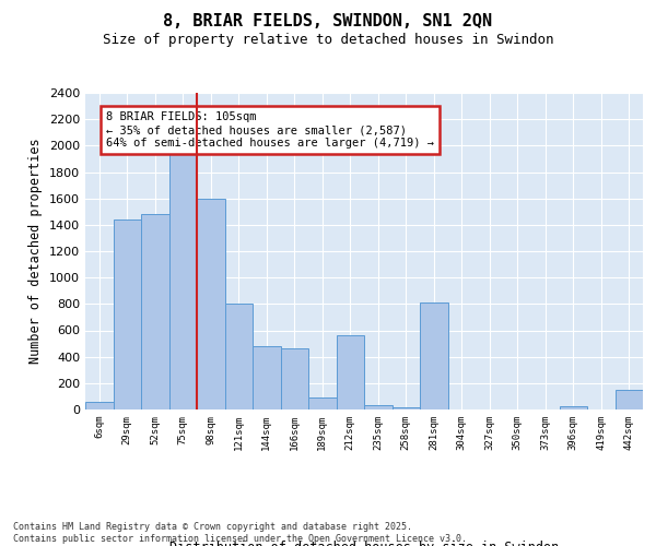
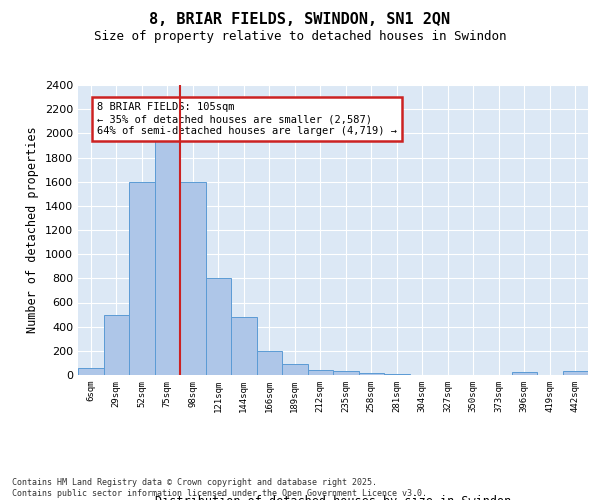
29sqm: 1440 -> 500
52sqm: 1480 -> 1600
166sqm: 460 -> 200
212sqm: 560 -> 40
281sqm: 810 -> 10
442sqm: 150 -> 30
